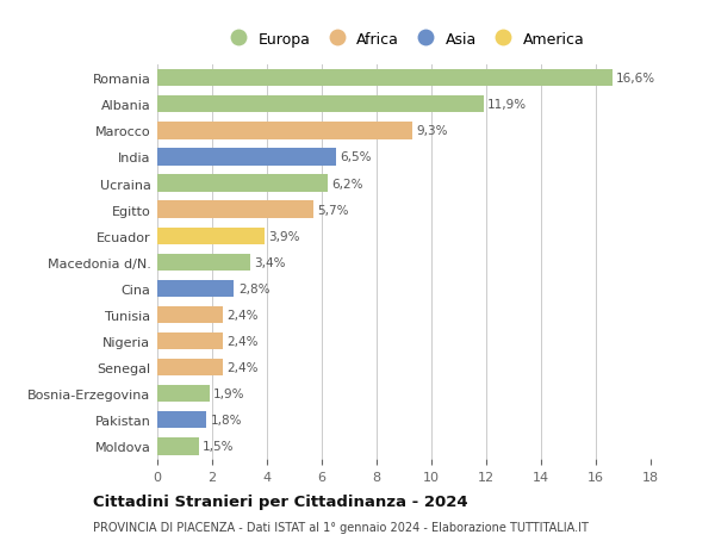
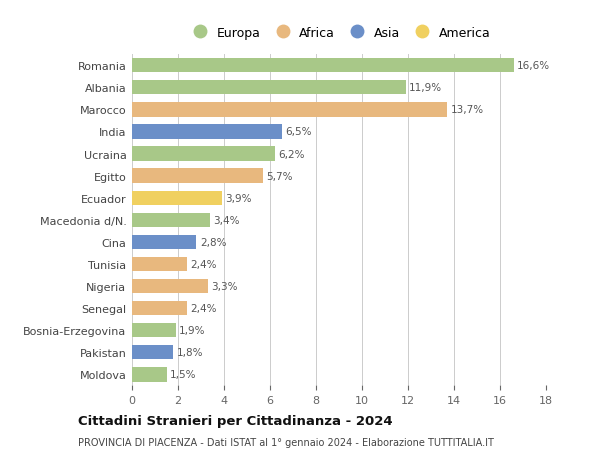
Marocco: 9,3% -> 13,7%
Nigeria: 2,4% -> 3,3%
